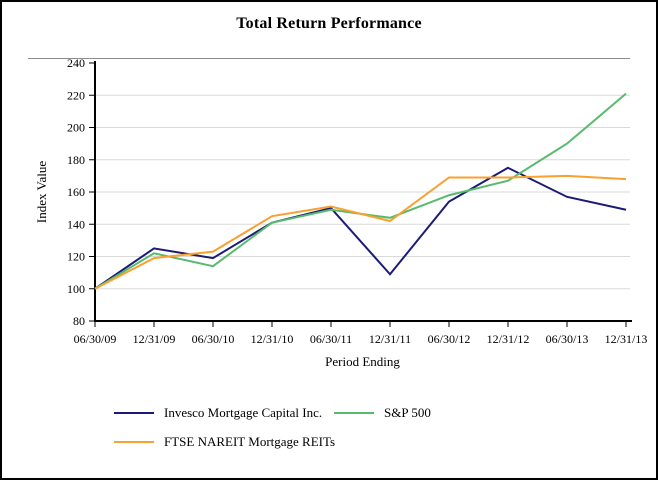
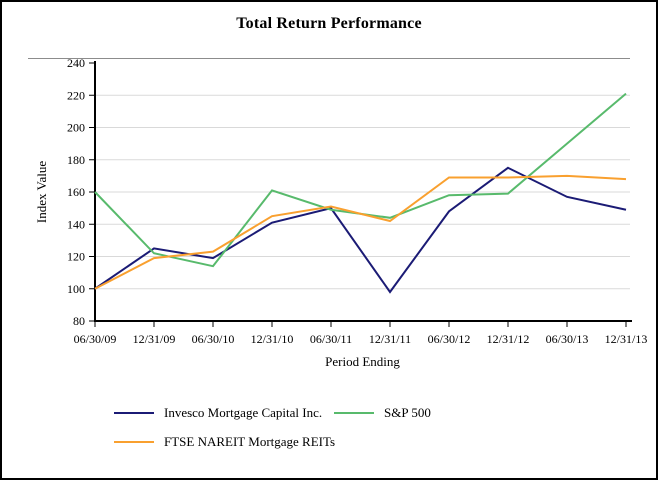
S&P 500/06/30/09: 100 -> 160
S&P 500/12/31/10: 141 -> 161
Invesco Mortgage Capital Inc./12/31/11: 109 -> 98
Invesco Mortgage Capital Inc./06/30/12: 154 -> 148
S&P 500/12/31/12: 167 -> 159
